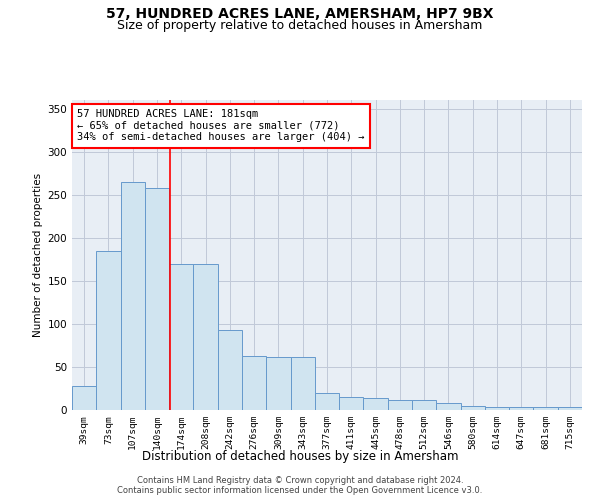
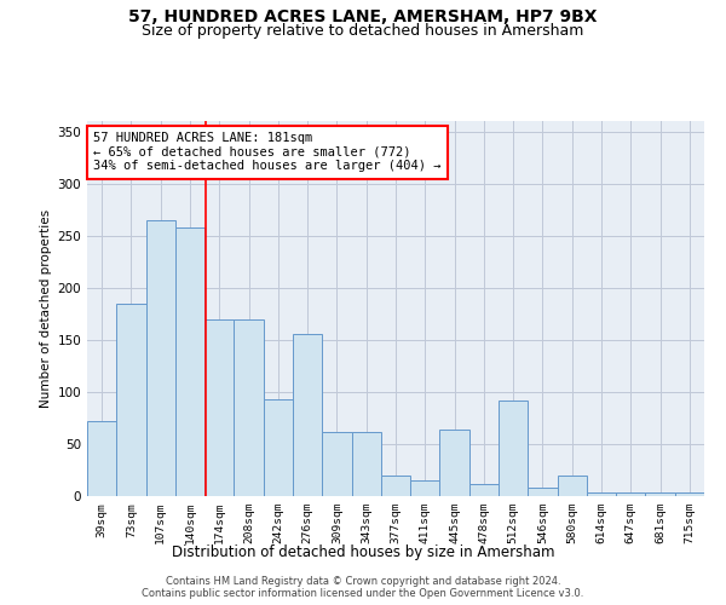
39sqm: 28 -> 72
276sqm: 63 -> 156
445sqm: 14 -> 64
512sqm: 12 -> 92
580sqm: 5 -> 20
